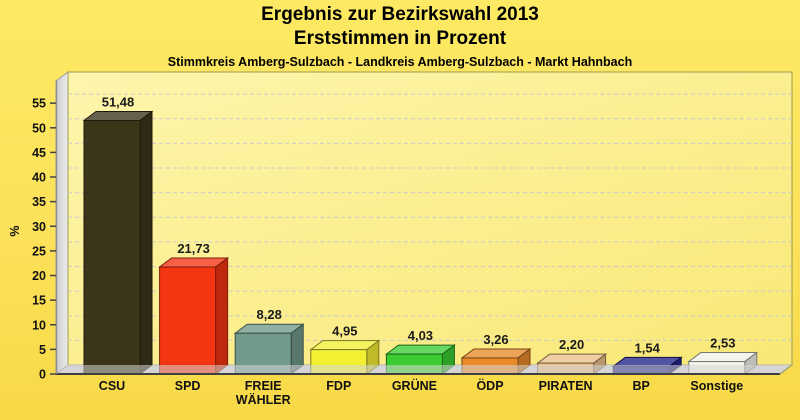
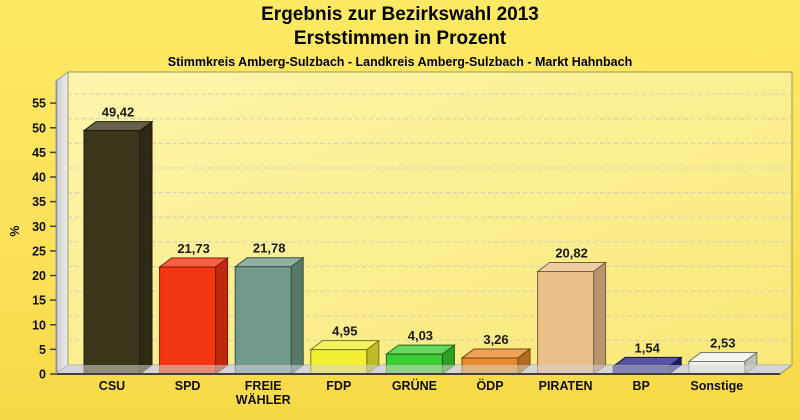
CSU: 51,48 -> 49,42
FREIE WÄHLER: 8,28 -> 21,78
PIRATEN: 2,20 -> 20,82
